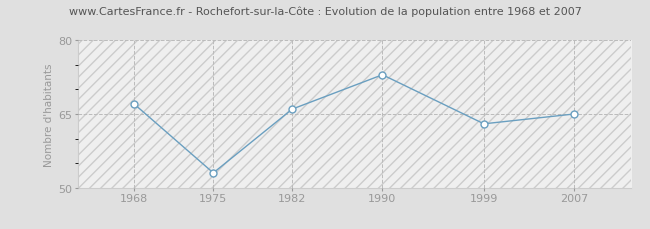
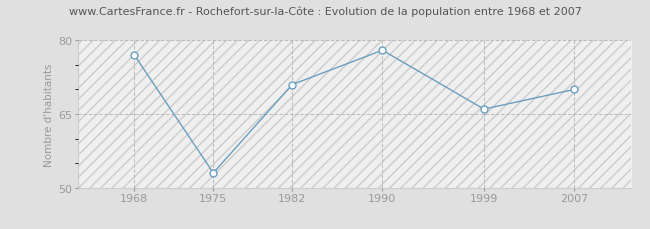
1968: 67 -> 77
1982: 66 -> 71
1990: 73 -> 78
1999: 63 -> 66
2007: 65 -> 70
